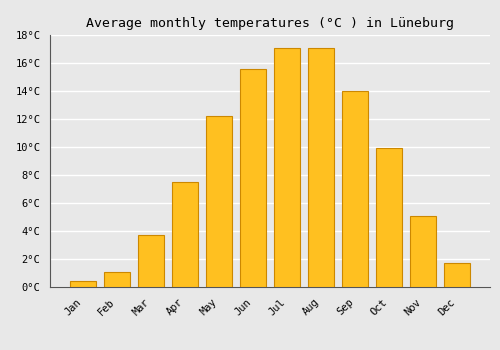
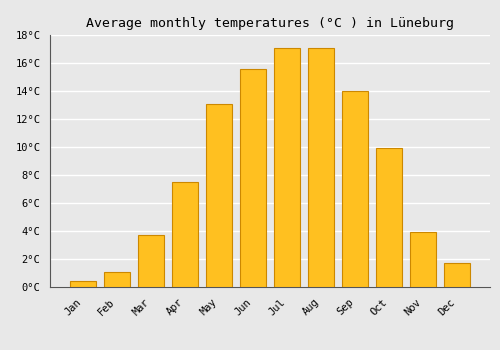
May: 12.2°C -> 13.1°C
Nov: 5.1°C -> 3.9°C
